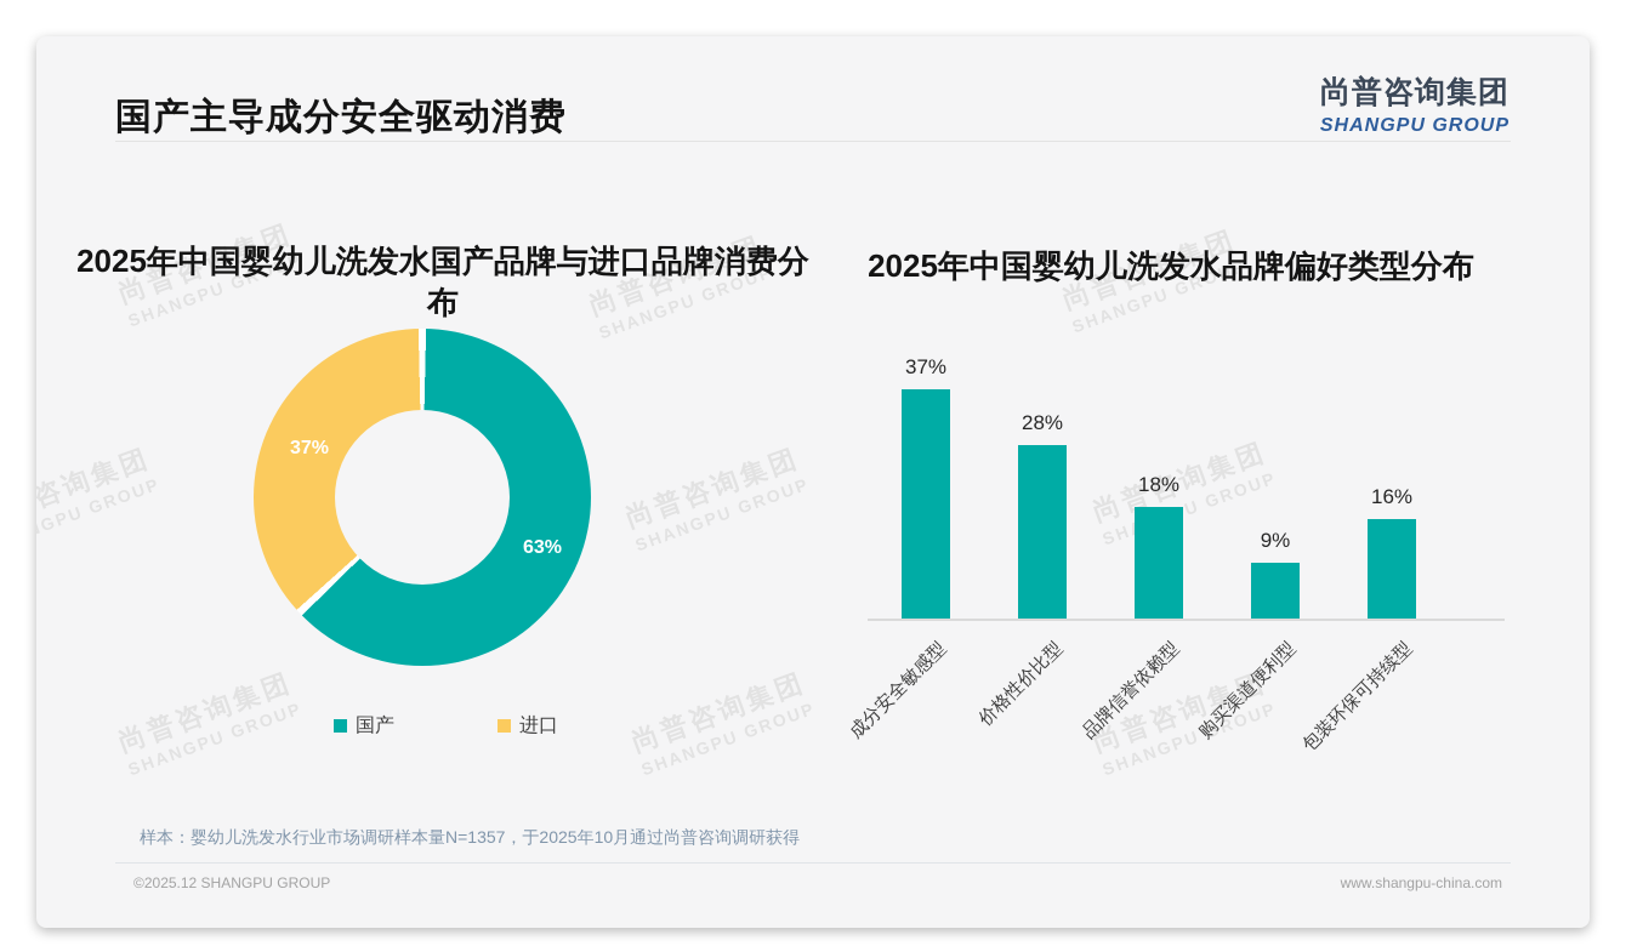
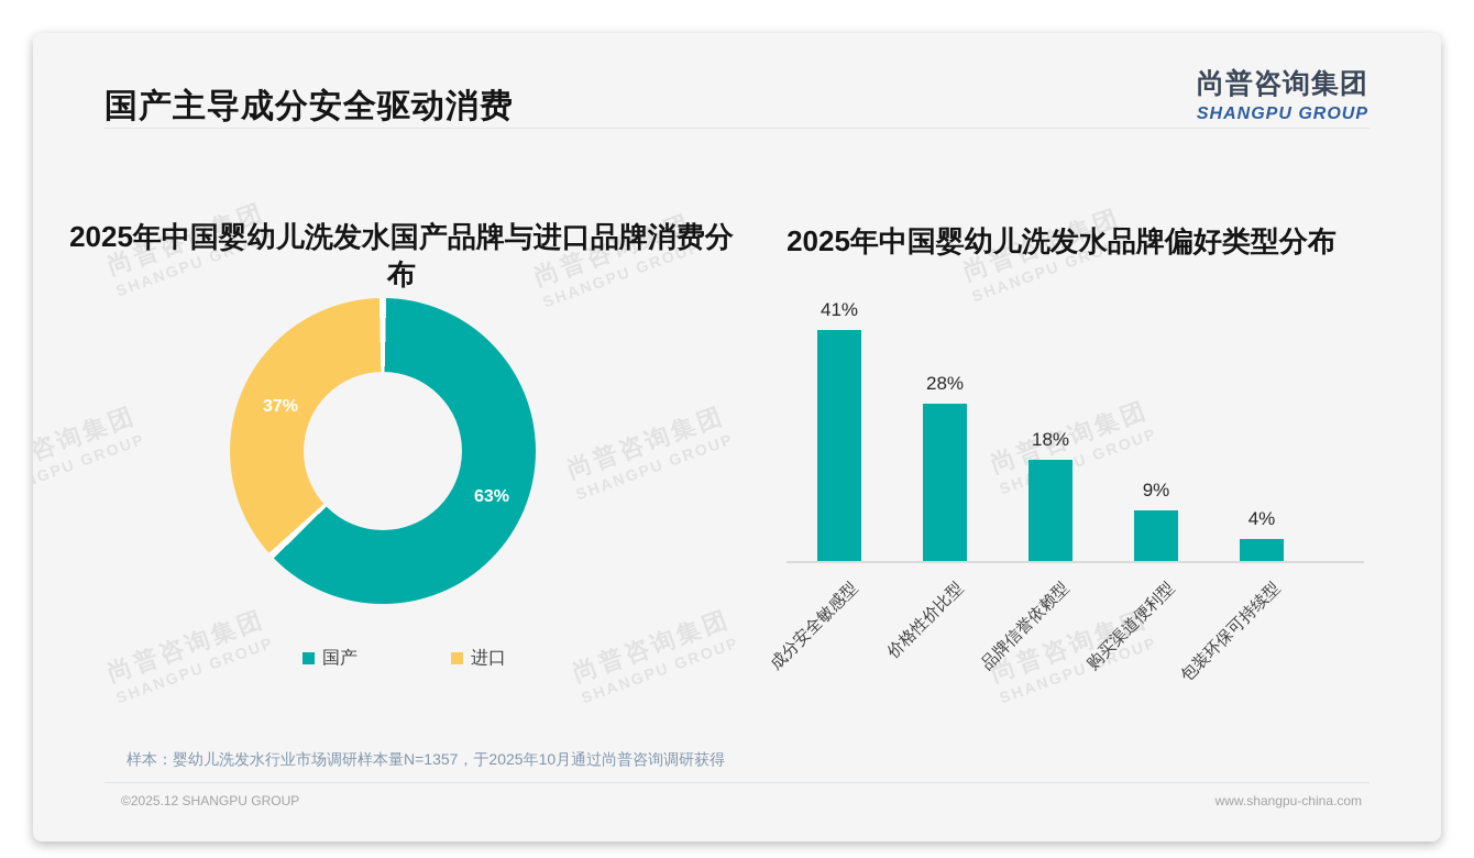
2025年中国婴幼儿洗发水品牌偏好类型分布/成分安全敏感型: 37% -> 41%
2025年中国婴幼儿洗发水品牌偏好类型分布/包装环保可持续型: 16% -> 4%
